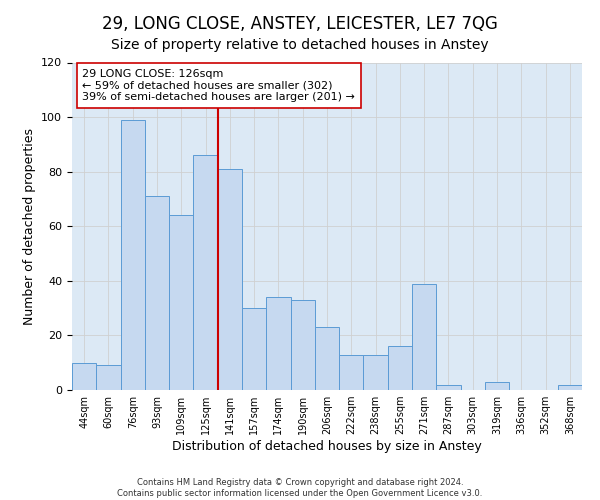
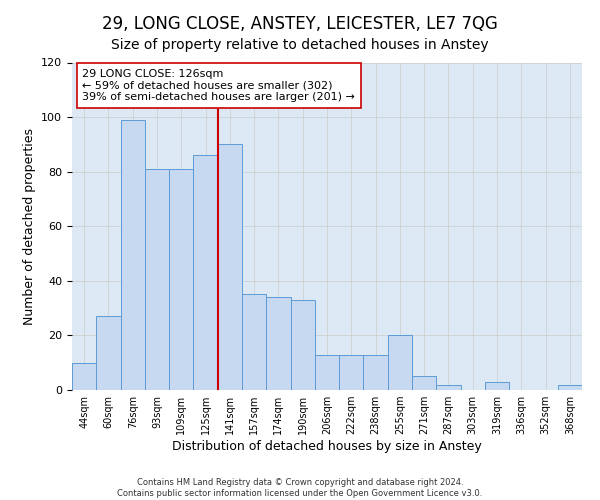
60sqm: 9 -> 27
93sqm: 71 -> 81
109sqm: 64 -> 81
141sqm: 81 -> 90
157sqm: 30 -> 35
206sqm: 23 -> 13
255sqm: 16 -> 20
271sqm: 39 -> 5
